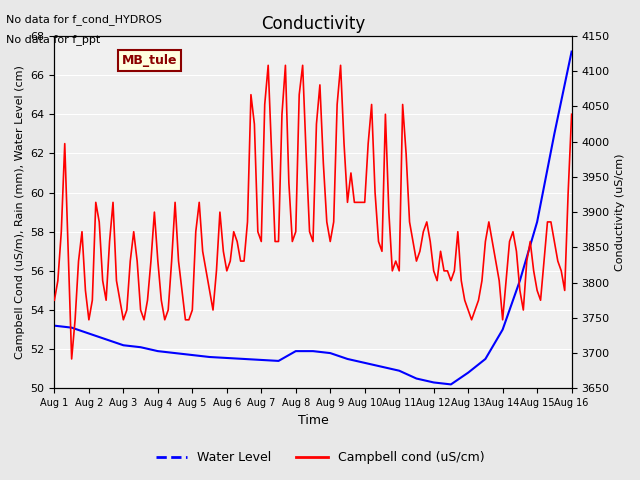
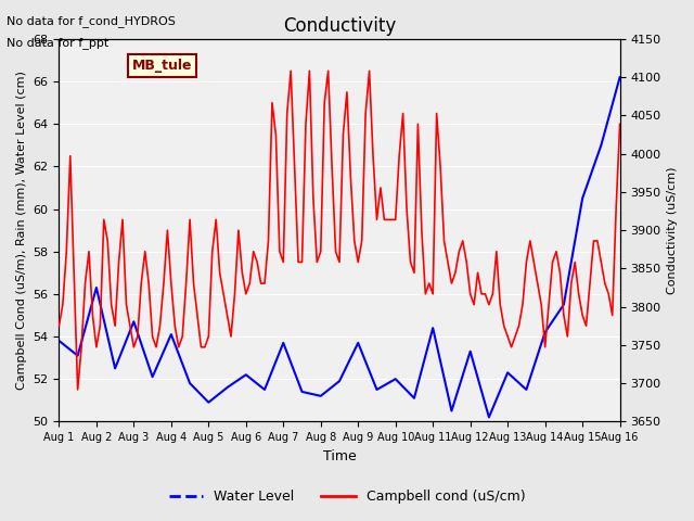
Water Level/Aug 1: 53.2 -> 53.8
Water Level/Aug 2: 52.8 -> 56.3
Water Level/Aug 3: 52.2 -> 54.7
Water Level/Aug 4: 51.9 -> 54.1
Water Level/Aug 5: 51.7 -> 50.9
Water Level/Aug 6: 51.5 -> 52.2
Water Level/Aug 7: 51.5 -> 53.7
Water Level/Aug 8: 51.9 -> 51.2
Water Level/Aug 9: 51.8 -> 53.7
Water Level/Aug 10: 51.3 -> 52.0
Water Level/Aug 11: 50.9 -> 54.4
Water Level/Aug 12: 50.3 -> 53.3
Water Level/Aug 13: 50.8 -> 52.3
Water Level/Aug 14: 53.0 -> 54.2
Water Level/Aug 15: 58.5 -> 60.5
Water Level/Aug 16: 67.2 -> 66.2
